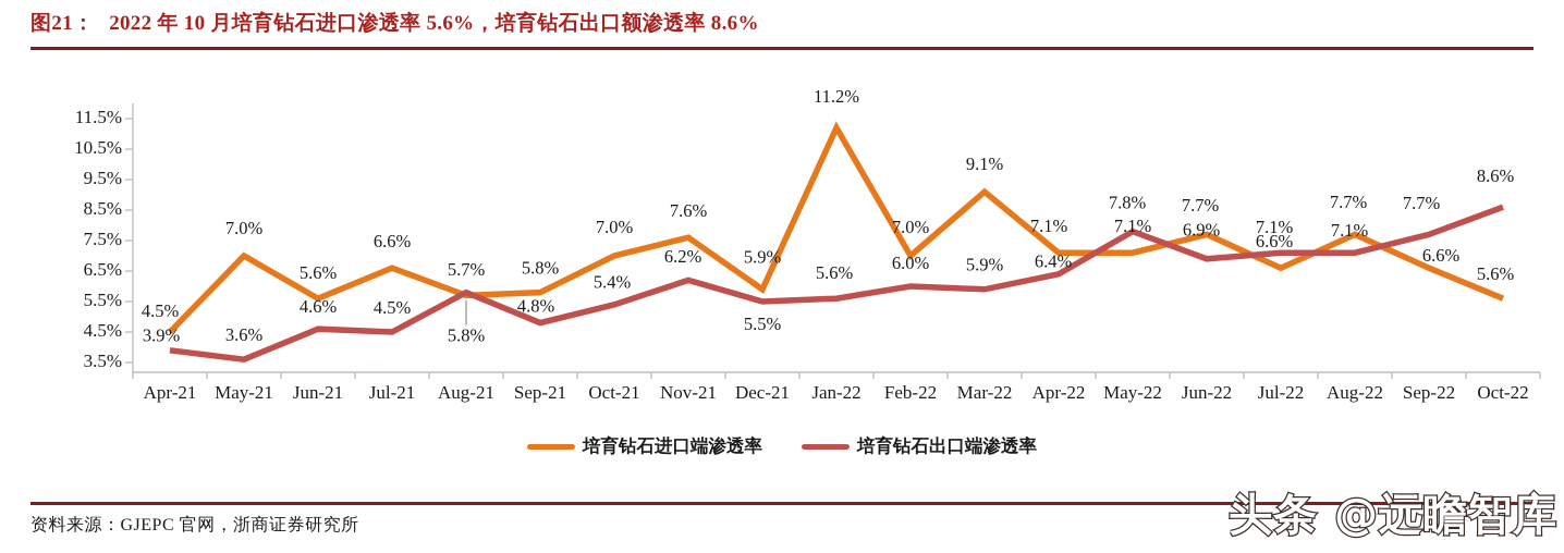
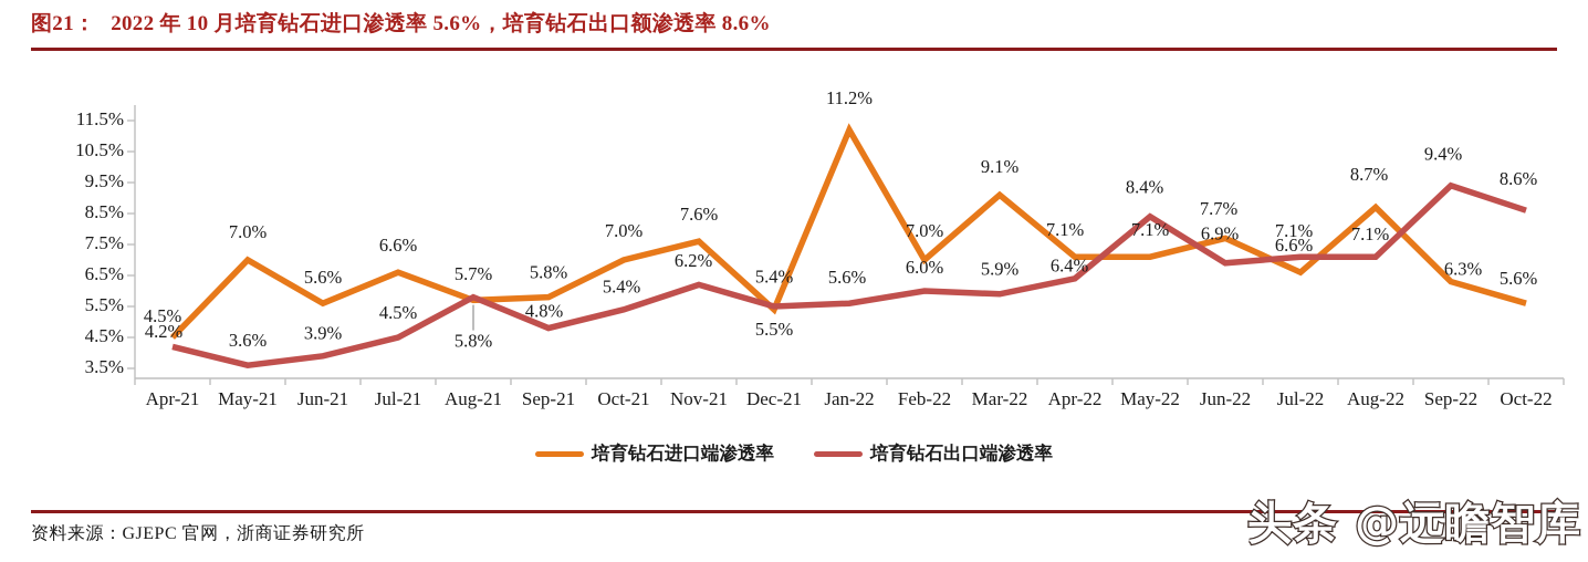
培育钻石出口端渗透率/Apr-21: 3.9% -> 4.2%
培育钻石出口端渗透率/Jun-21: 4.6% -> 3.9%
培育钻石进口端渗透率/Dec-21: 5.9% -> 5.4%
培育钻石出口端渗透率/May-22: 7.8% -> 8.4%
培育钻石进口端渗透率/Aug-22: 7.7% -> 8.7%
培育钻石进口端渗透率/Sep-22: 6.6% -> 6.3%
培育钻石出口端渗透率/Sep-22: 7.7% -> 9.4%
